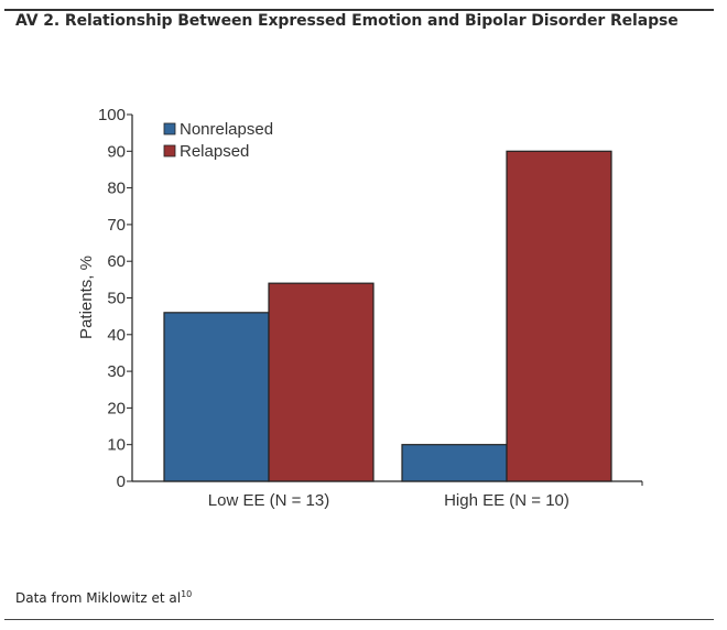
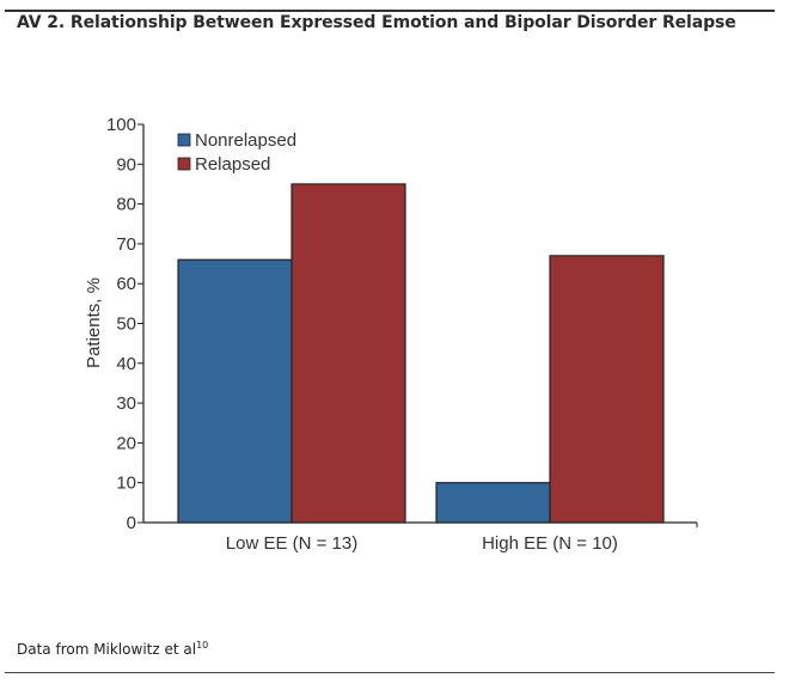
Nonrelapsed/Low EE (N = 13): 46 -> 66
Relapsed/Low EE (N = 13): 54 -> 85
Relapsed/High EE (N = 10): 90 -> 67
